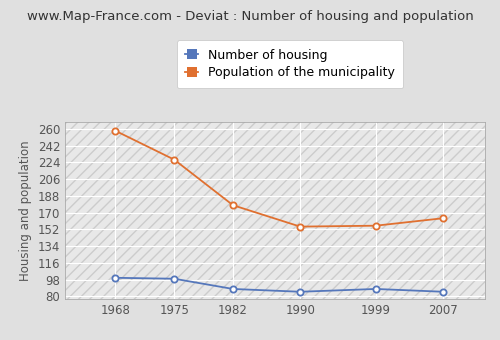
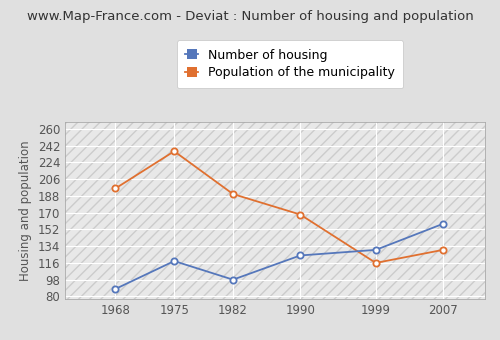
Number of housing/1968: 100 -> 88
Population of the municipality/1968: 258 -> 196
Number of housing/1975: 99 -> 118
Population of the municipality/1975: 227 -> 236
Number of housing/1982: 88 -> 98
Population of the municipality/1982: 178 -> 190
Number of housing/1990: 85 -> 124
Population of the municipality/1990: 155 -> 168
Number of housing/1999: 88 -> 130
Population of the municipality/1999: 156 -> 116
Number of housing/2007: 85 -> 158
Population of the municipality/2007: 164 -> 130
